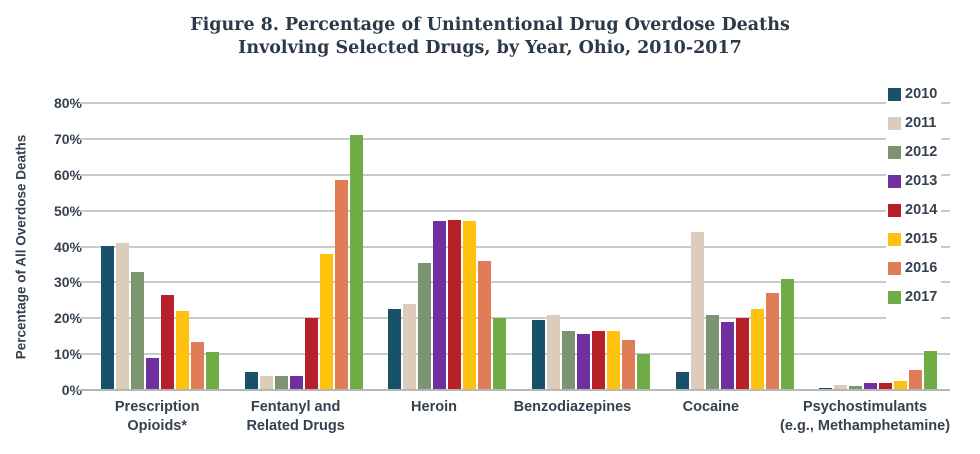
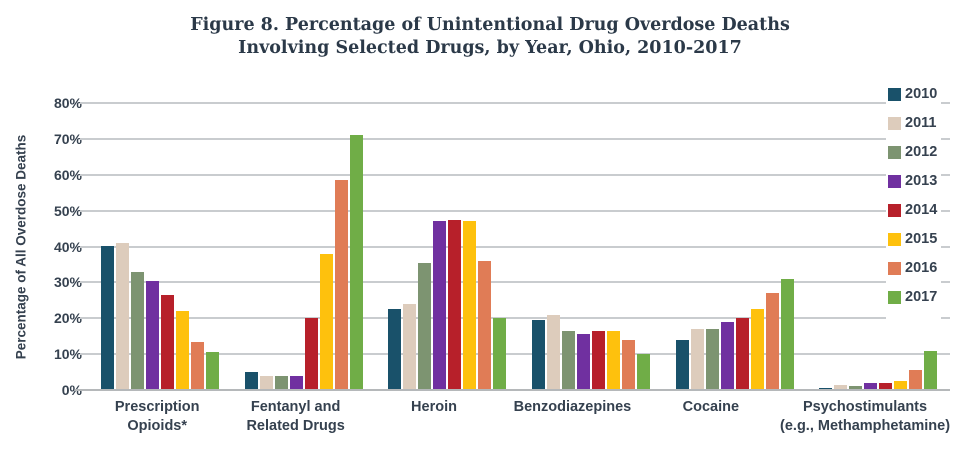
2013/Prescription Opioids*: 9% -> 30%
2010/Cocaine: 5% -> 14%
2011/Cocaine: 44% -> 17%
2012/Cocaine: 21% -> 17%
